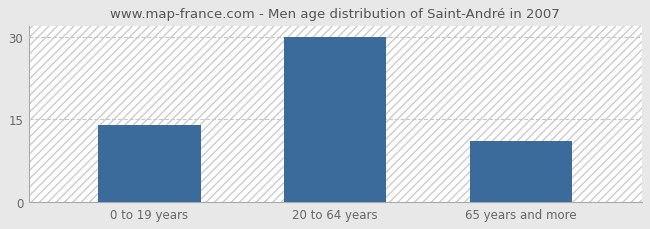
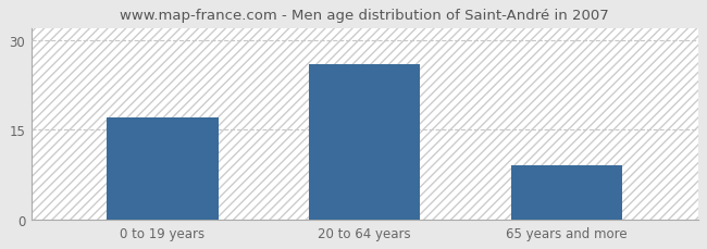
0 to 19 years: 14 -> 17
20 to 64 years: 30 -> 26
65 years and more: 11 -> 9
